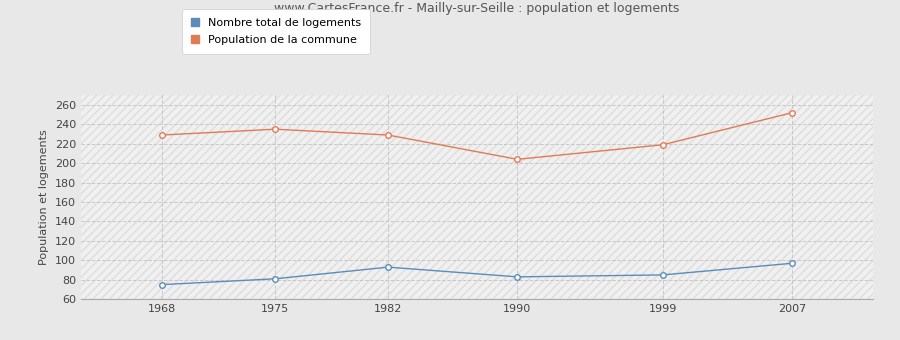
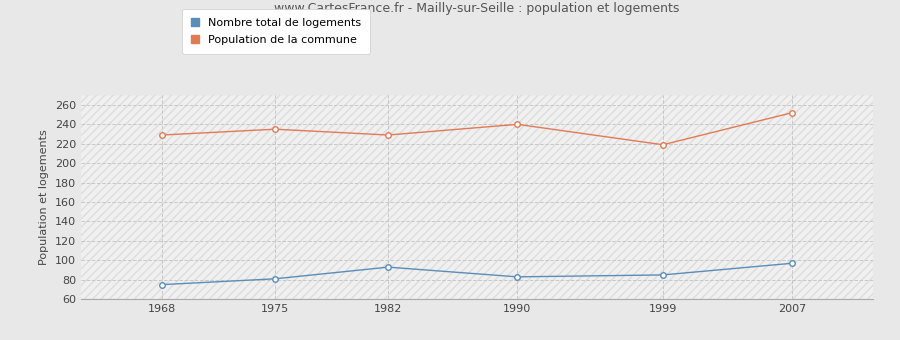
Population de la commune/1990: 204 -> 240
